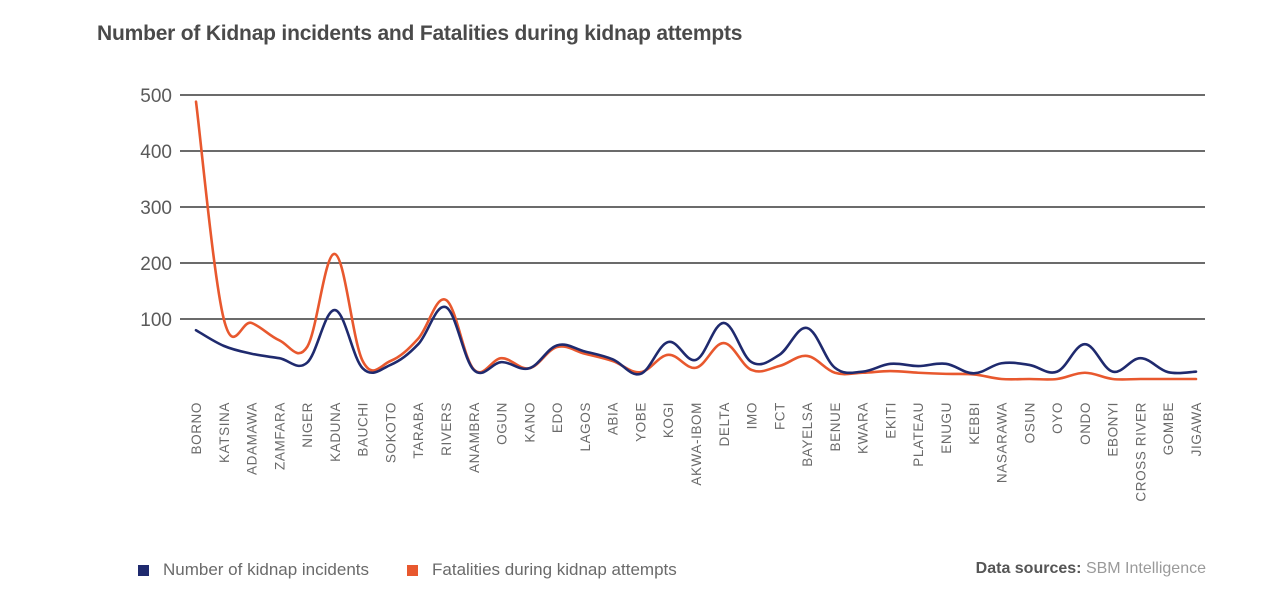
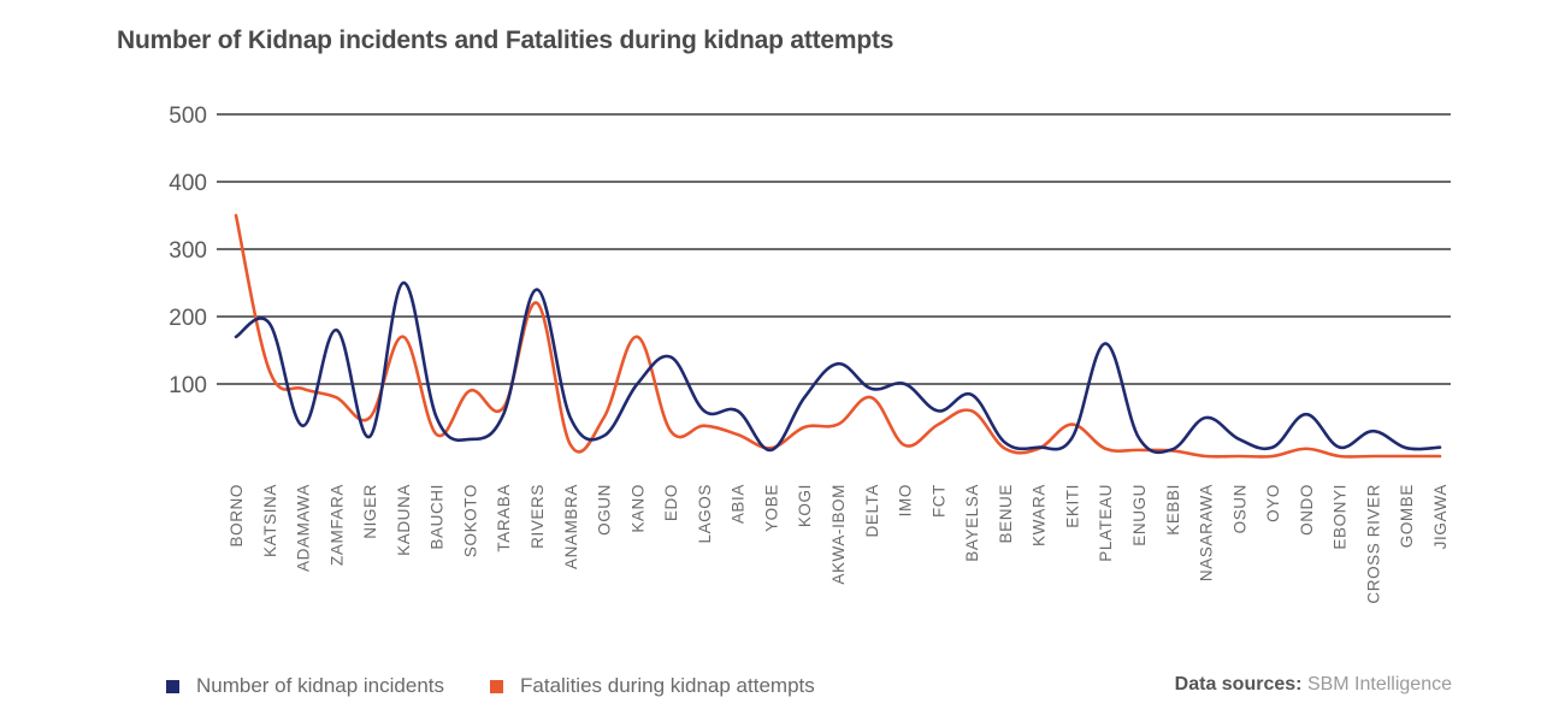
Number of kidnap incidents/BORNO: 80 -> 170
Fatalities during kidnap attempts/BORNO: 490 -> 350
Number of kidnap incidents/KATSINA: 50 -> 190
Fatalities during kidnap attempts/KATSINA: 100 -> 120
Number of kidnap incidents/ZAMFARA: 30 -> 180
Fatalities during kidnap attempts/ZAMFARA: 60 -> 80
Number of kidnap incidents/KADUNA: 120 -> 250
Fatalities during kidnap attempts/KADUNA: 220 -> 170
Number of kidnap incidents/BAUCHI: 10 -> 50
Fatalities during kidnap attempts/SOKOTO: 20 -> 90
Number of kidnap incidents/RIVERS: 120 -> 240
Fatalities during kidnap attempts/RIVERS: 130 -> 220
Number of kidnap incidents/ANAMBRA: 10 -> 50
Fatalities during kidnap attempts/OGUN: 30 -> 50
Number of kidnap incidents/KANO: 10 -> 100
Fatalities during kidnap attempts/KANO: 10 -> 170
Number of kidnap incidents/EDO: 50 -> 140
Fatalities during kidnap attempts/EDO: 50 -> 30
Number of kidnap incidents/LAGOS: 40 -> 60
Number of kidnap incidents/ABIA: 30 -> 60
Number of kidnap incidents/KOGI: 60 -> 80
Number of kidnap incidents/AKWA-IBOM: 30 -> 130
Fatalities during kidnap attempts/AKWA-IBOM: 10 -> 40
Fatalities during kidnap attempts/DELTA: 60 -> 80
Number of kidnap incidents/IMO: 20 -> 100
Number of kidnap incidents/FCT: 40 -> 60
Fatalities during kidnap attempts/FCT: 20 -> 40
Fatalities during kidnap attempts/BAYELSA: 30 -> 60
Fatalities during kidnap attempts/EKITI: 10 -> 40
Number of kidnap incidents/PLATEAU: 20 -> 160
Number of kidnap incidents/NASARAWA: 20 -> 50
